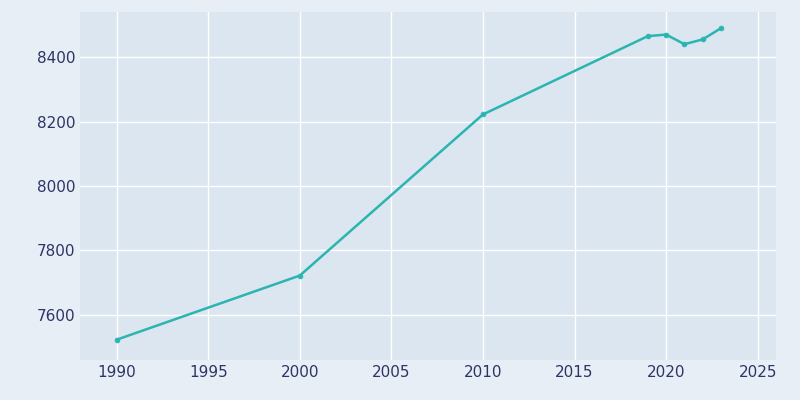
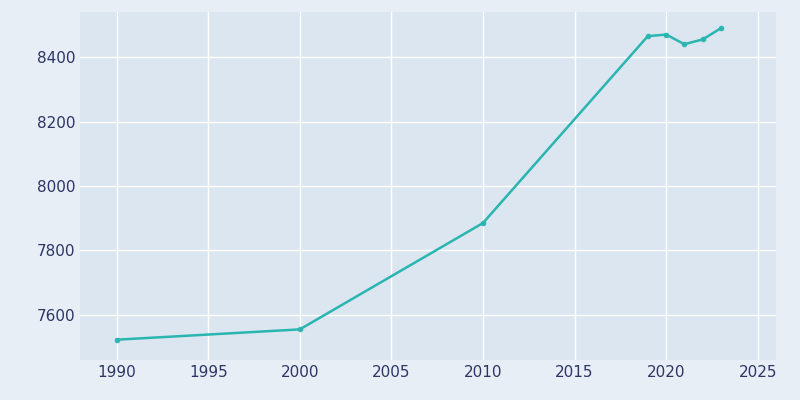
2000: 7722 -> 7555
2010: 8222 -> 7885
